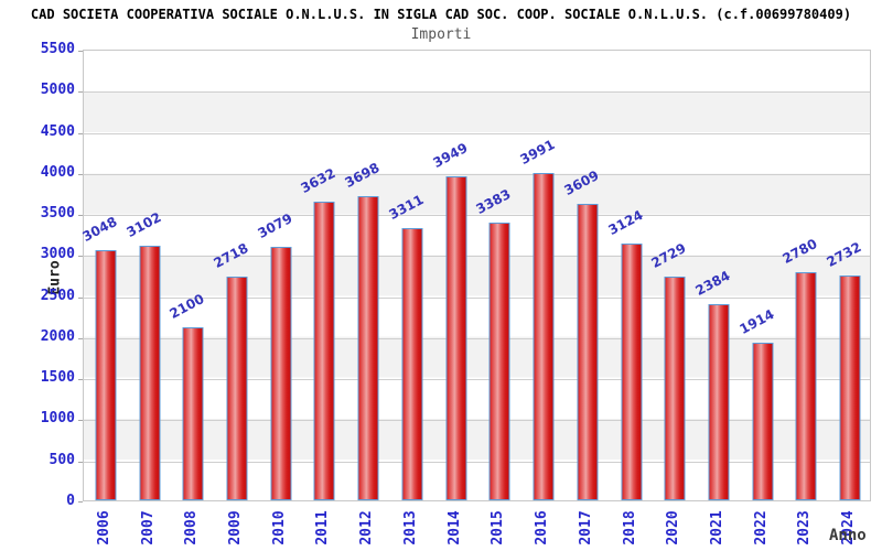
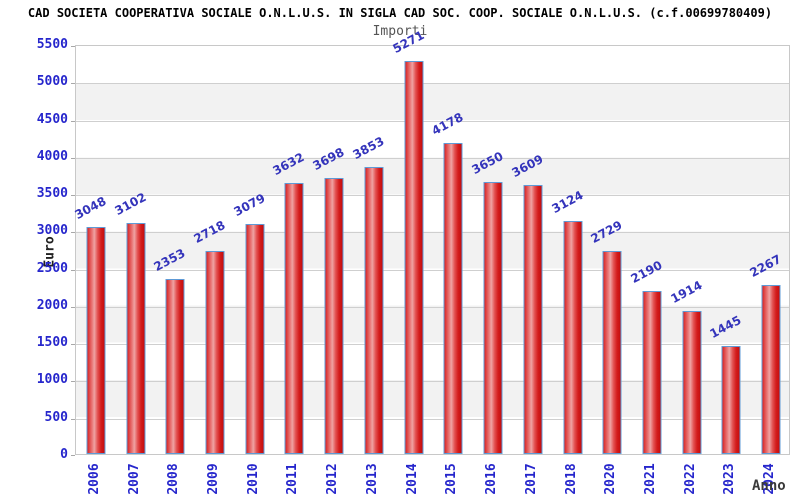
2008: 2100 -> 2353
2013: 3311 -> 3853
2014: 3949 -> 5271
2015: 3383 -> 4178
2016: 3991 -> 3650
2021: 2384 -> 2190
2023: 2780 -> 1445
2024: 2732 -> 2267
